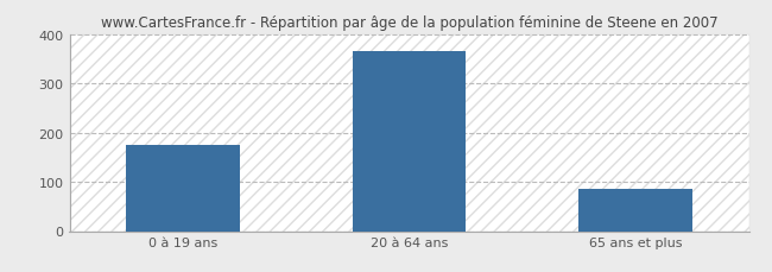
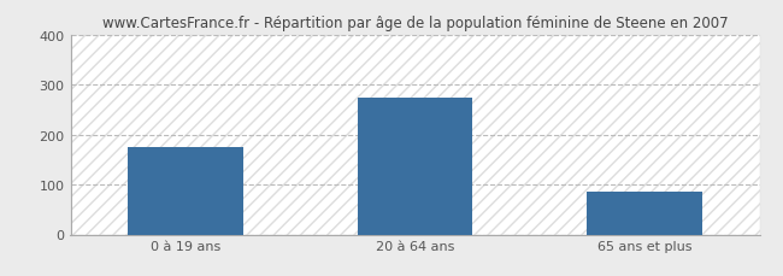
20 à 64 ans: 365 -> 275
